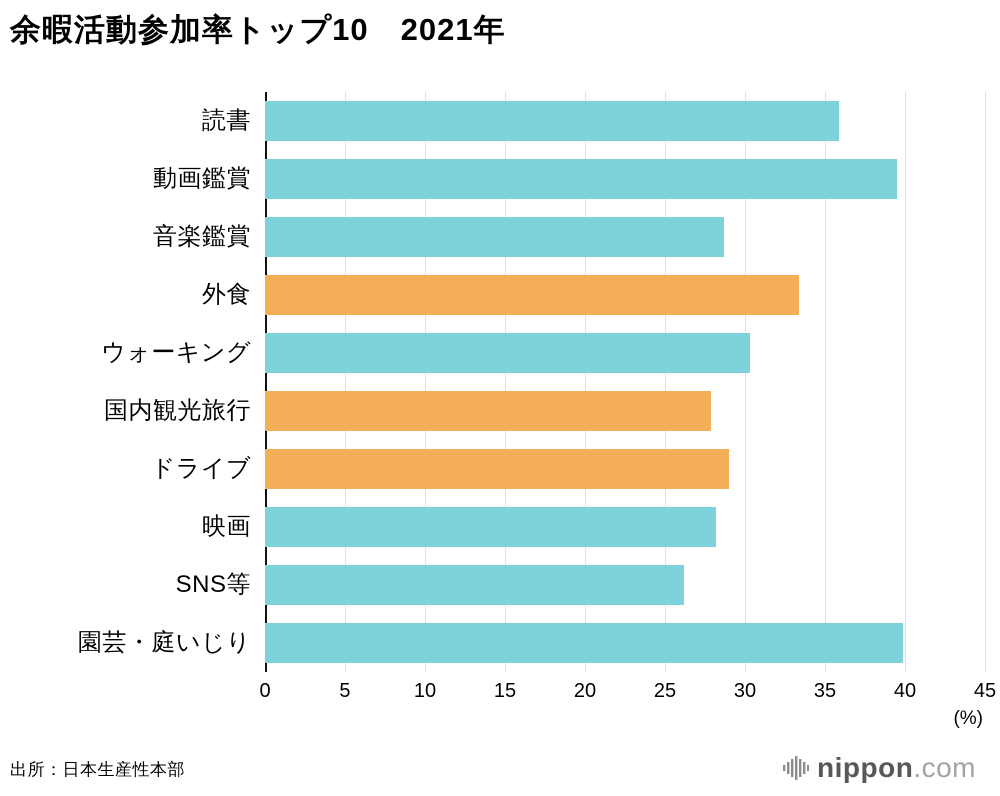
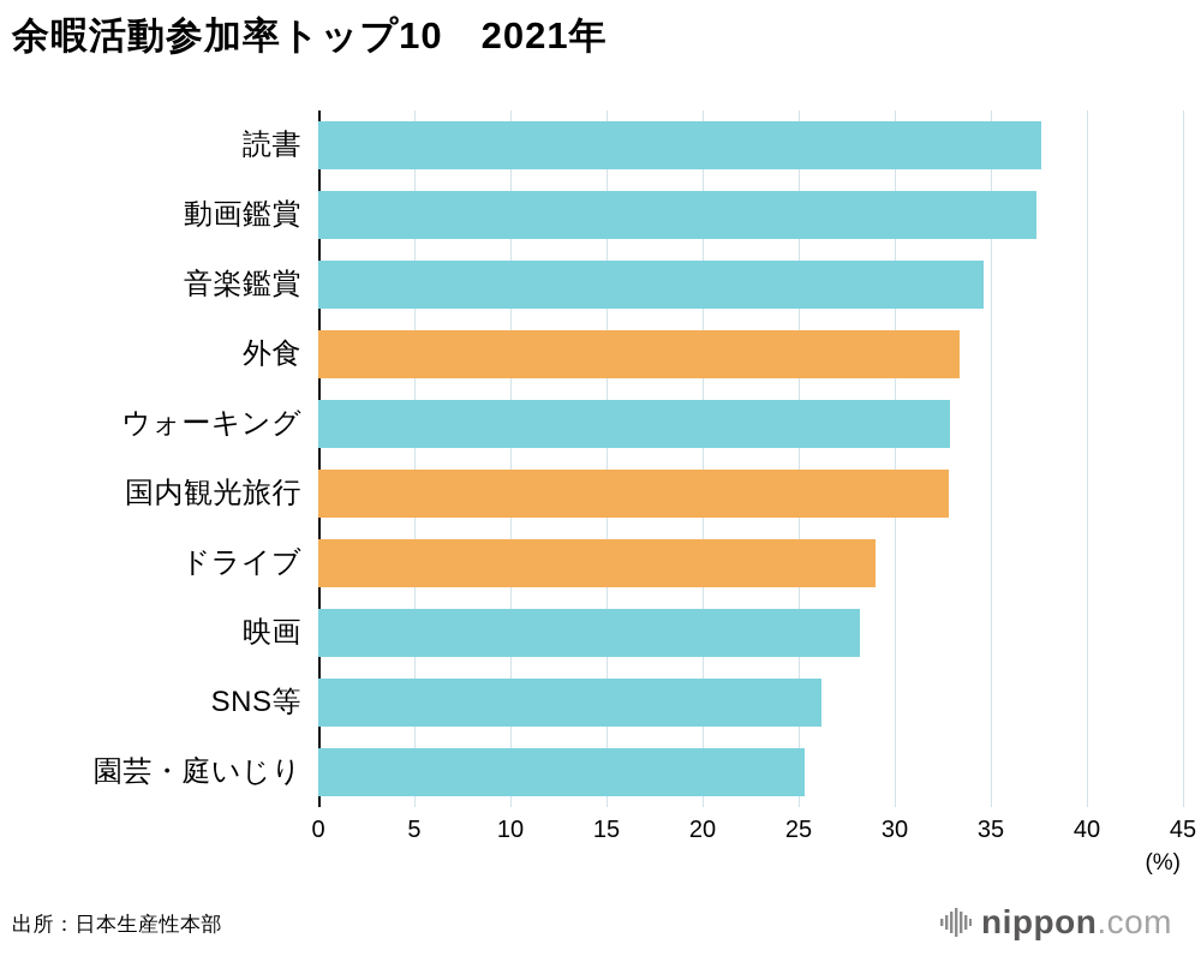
読書: 35.9 -> 37.6
動画鑑賞: 39.5 -> 37.4
音楽鑑賞: 28.7 -> 34.6
ウォーキング: 30.3 -> 32.9
国内観光旅行: 27.9 -> 32.8
園芸・庭いじり: 39.9 -> 25.3
